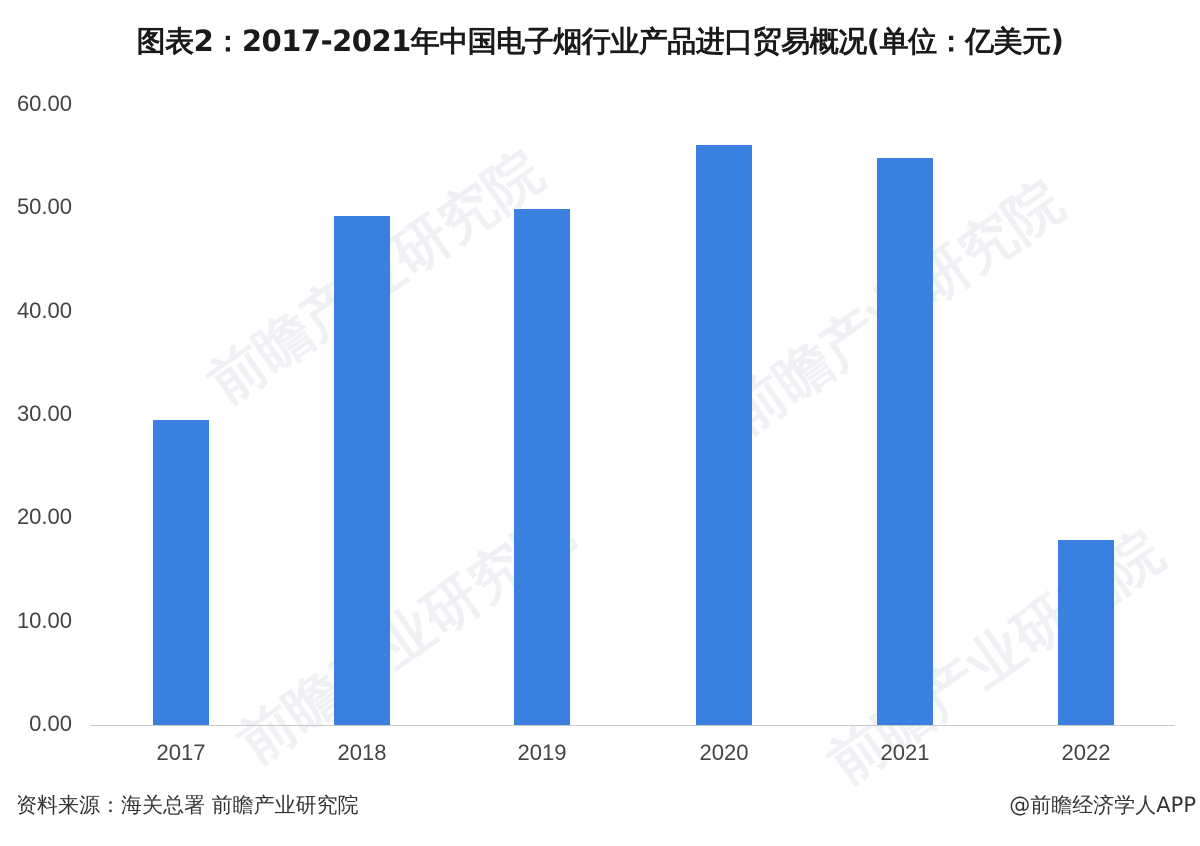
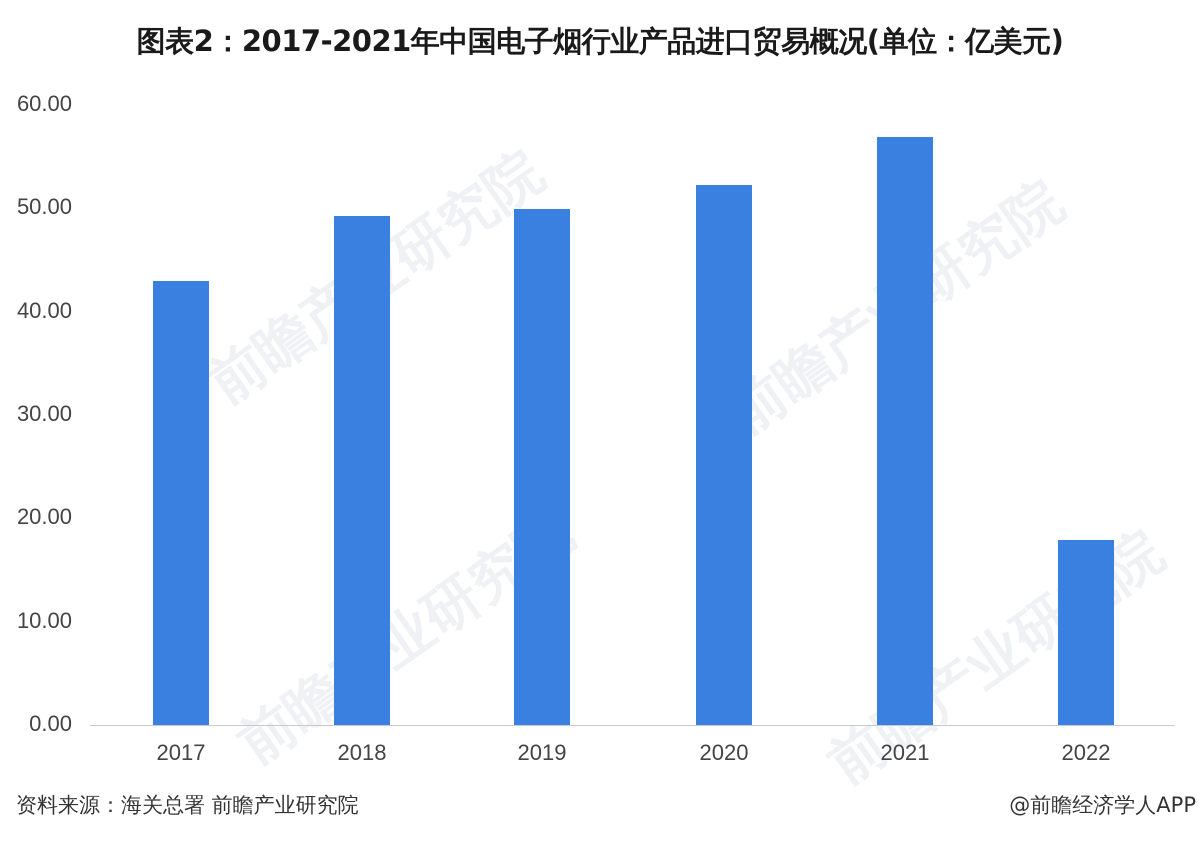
2017: 29.5 -> 43.0
2020: 56.1 -> 52.3
2021: 54.9 -> 56.9
